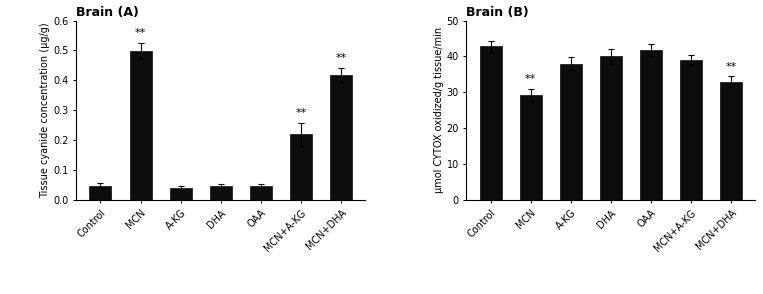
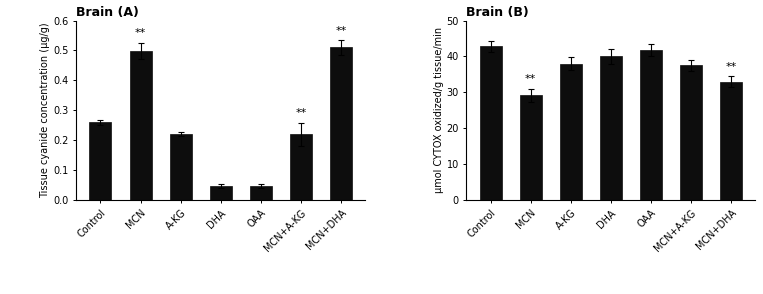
Brain (A)/Control: 0.047 -> 0.260
Brain (A)/A-KG: 0.040 -> 0.220
Brain (A)/MCN+DHA: 0.418 -> 0.510
Brain (B)/MCN+A-KG: 39.0 -> 37.5
